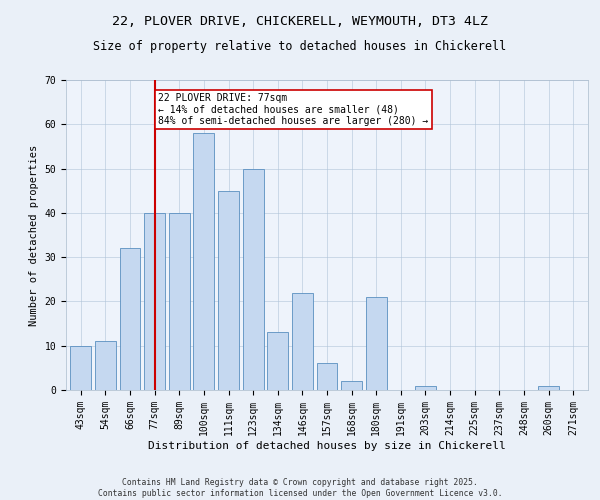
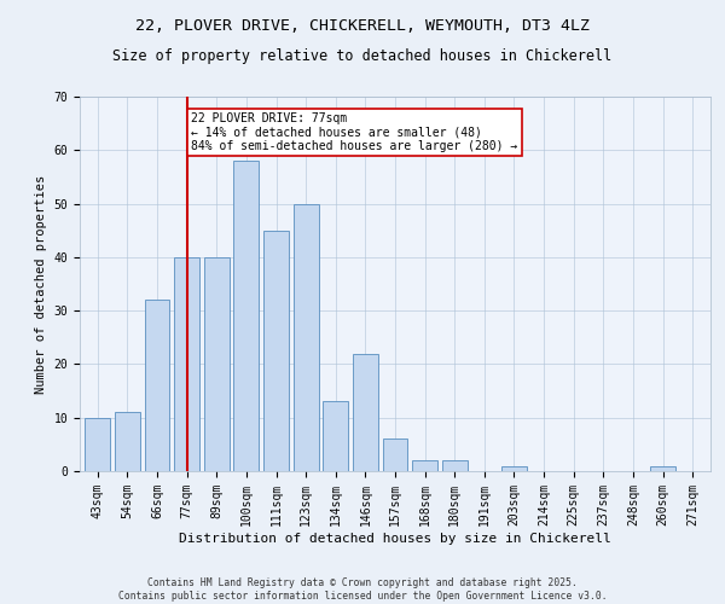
180sqm: 21 -> 2
